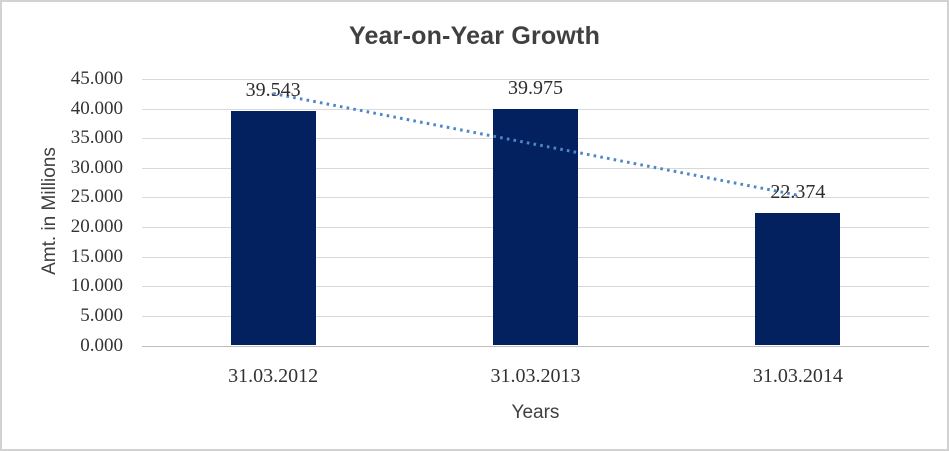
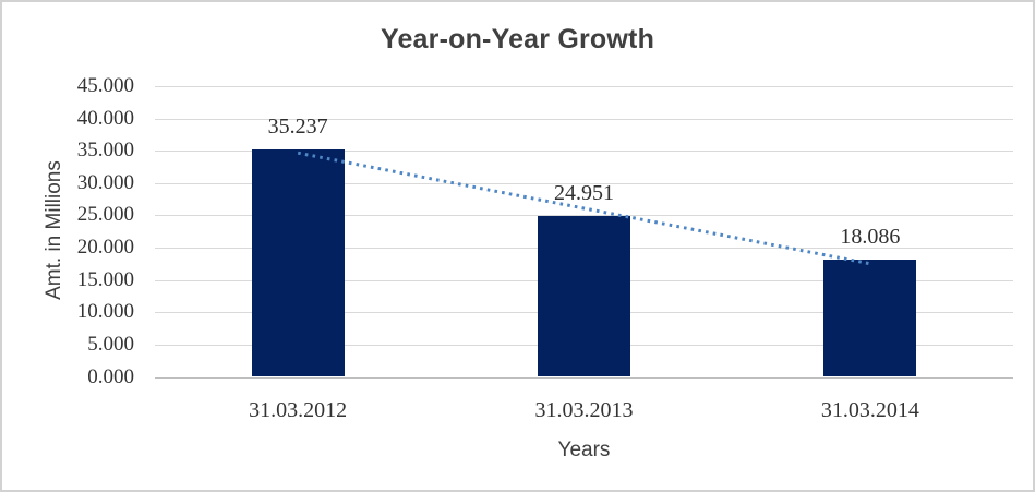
31.03.2012: 39.543 -> 35.237
31.03.2013: 39.975 -> 24.951
31.03.2014: 22.374 -> 18.086
